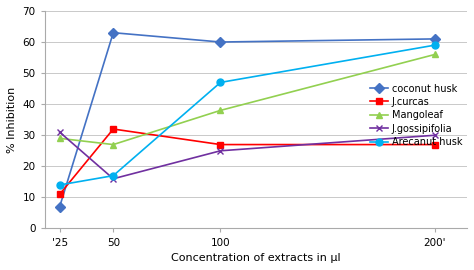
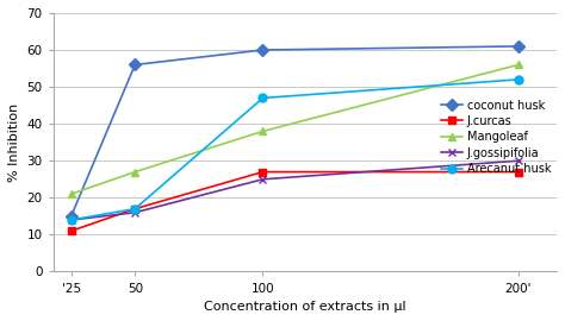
coconut husk/'25: 7 -> 15
Mangoleaf/'25: 29 -> 21
J.gossipifolia/'25: 31 -> 14
coconut husk/50: 63 -> 56
J.curcas/50: 32 -> 17
Arecanut husk/200': 59 -> 52
